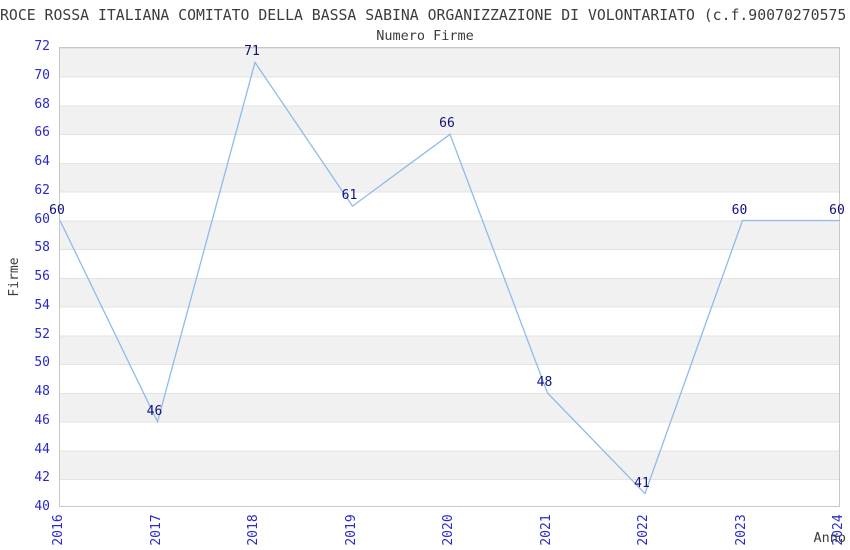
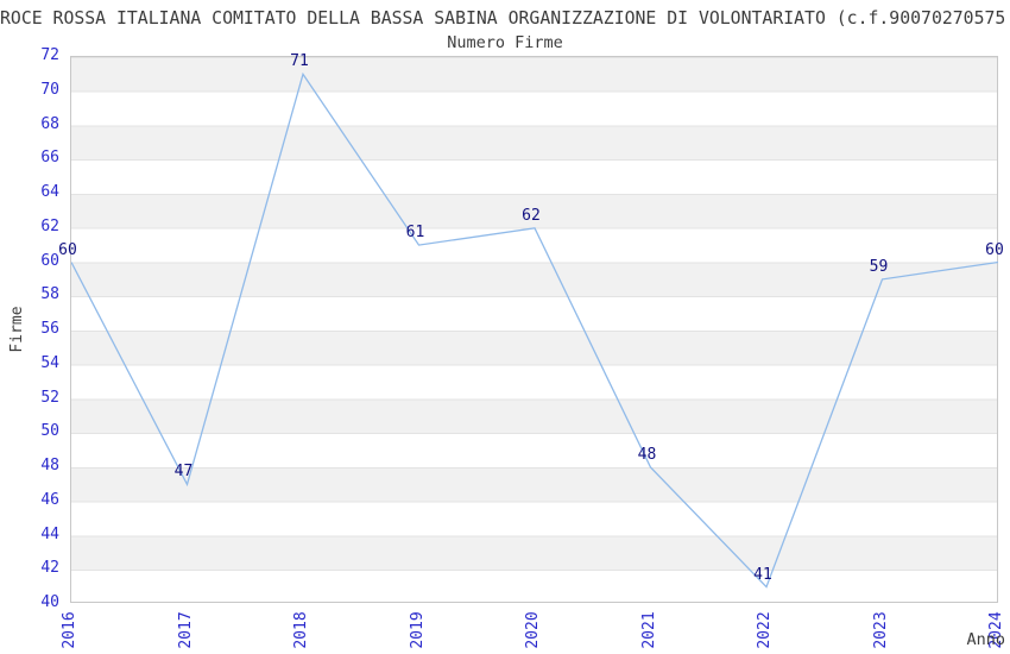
2017: 46 -> 47
2020: 66 -> 62
2023: 60 -> 59
